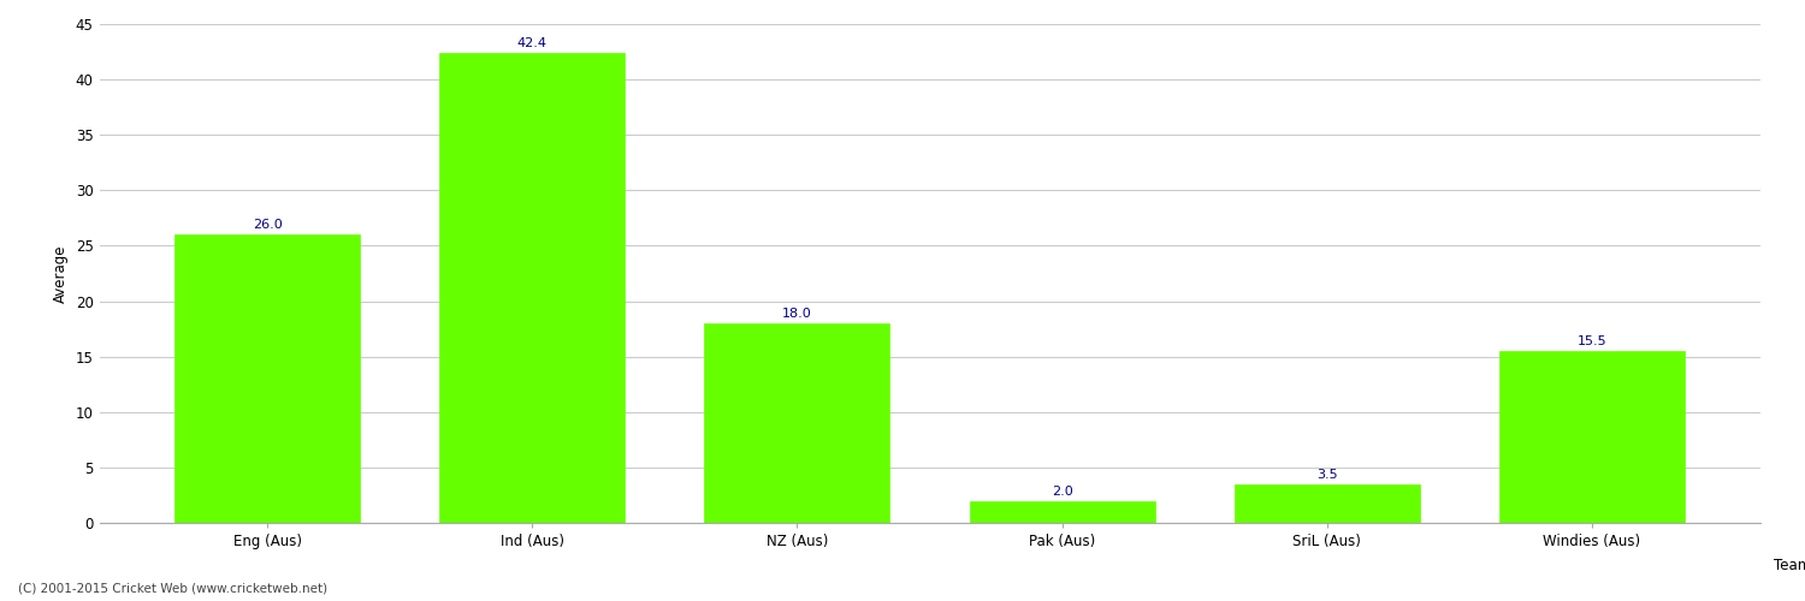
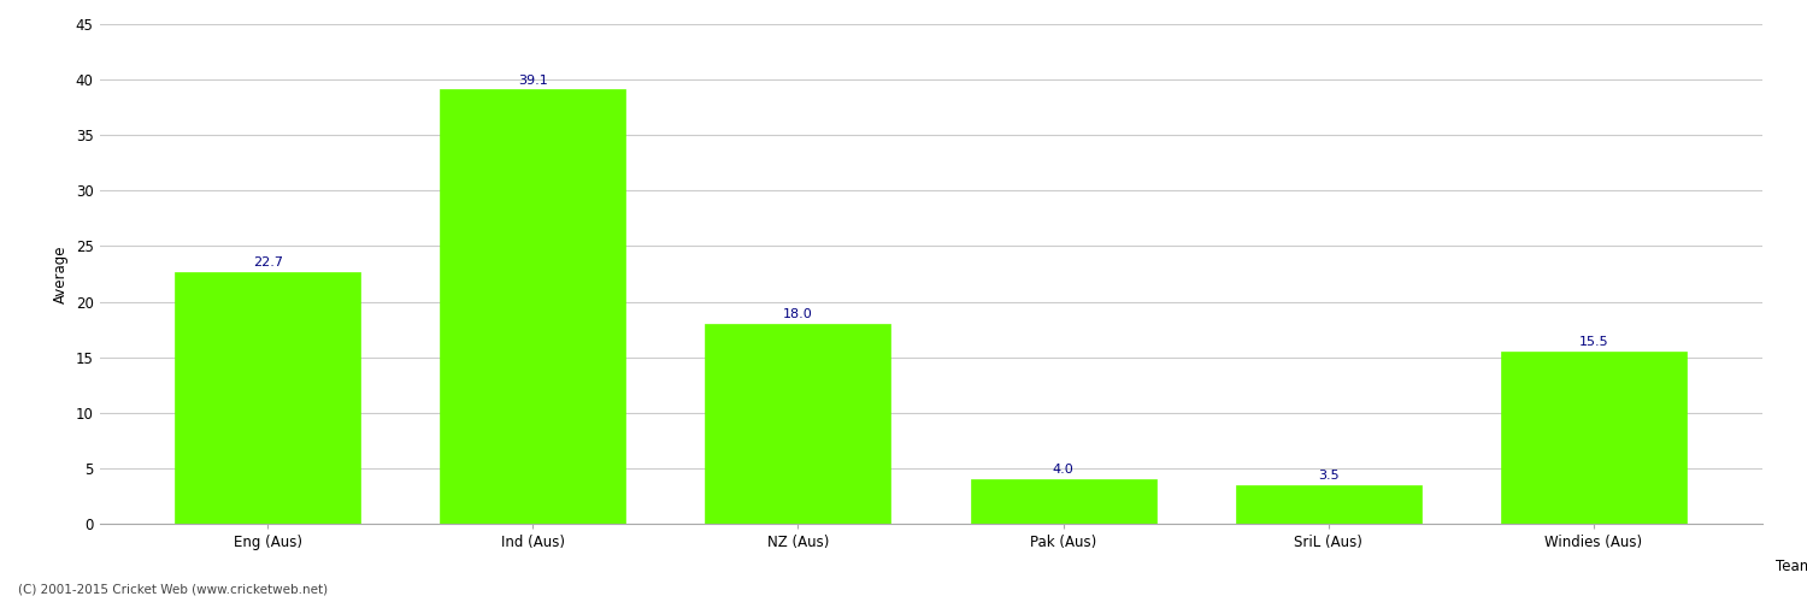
Eng (Aus): 26.0 -> 22.7
Ind (Aus): 42.4 -> 39.1
Pak (Aus): 2.0 -> 4.0
